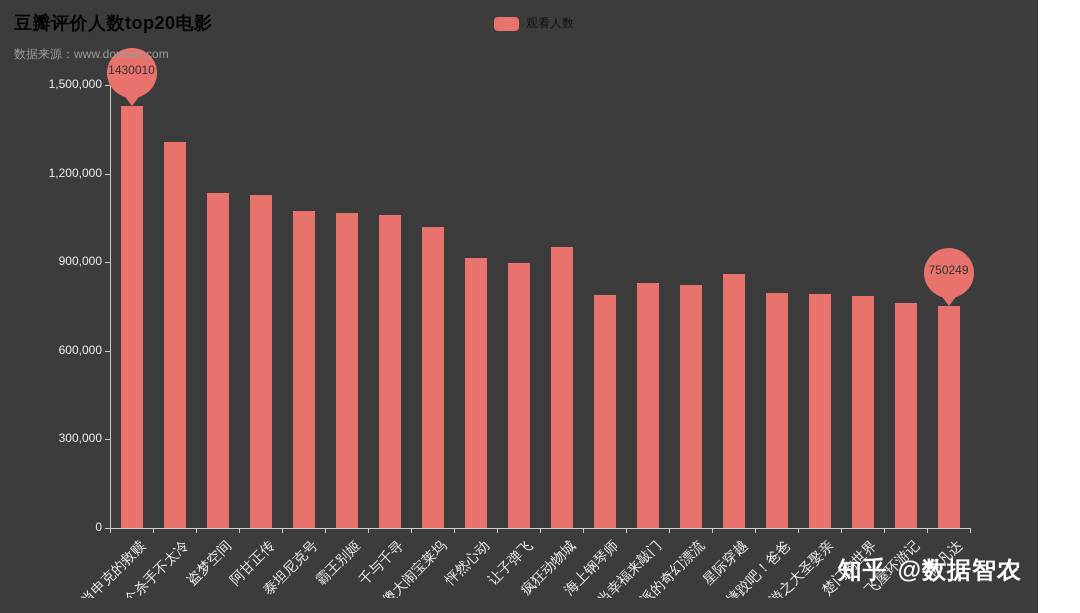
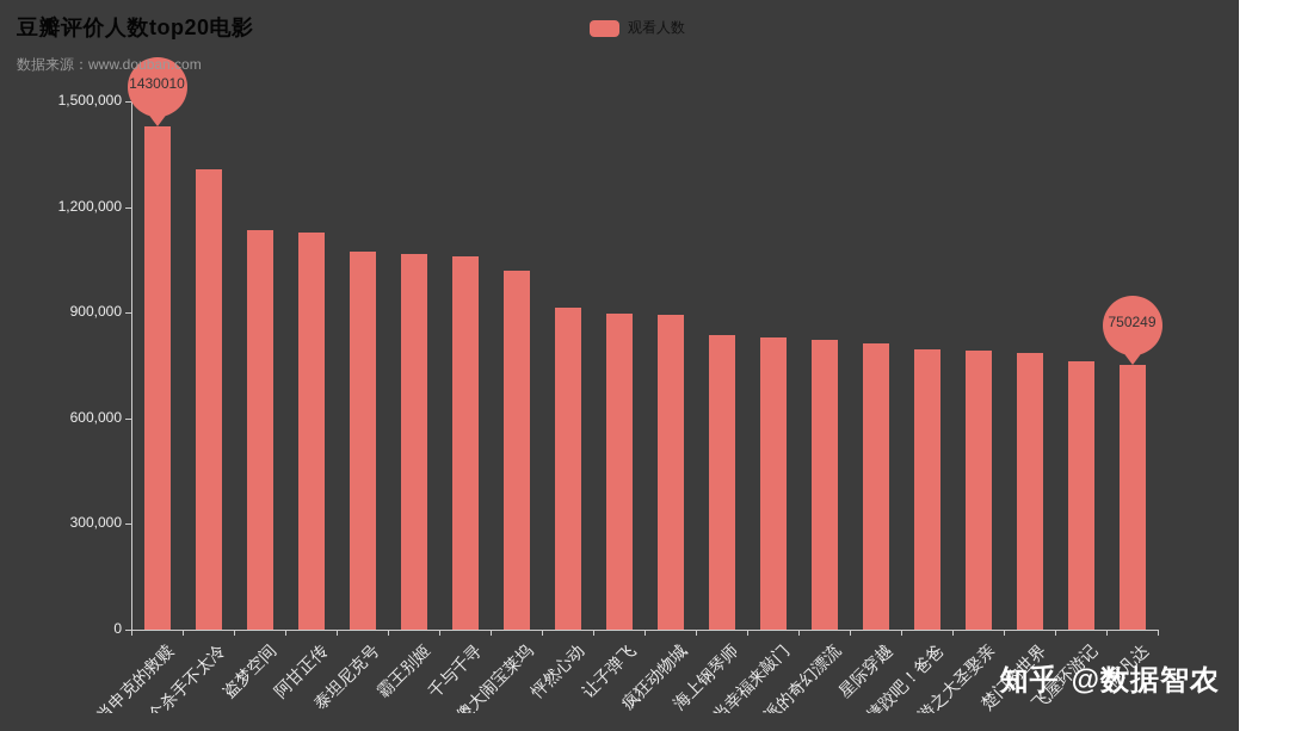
疯狂动物城: 950000 -> 890000
海上钢琴师: 790000 -> 840000
星际穿越: 860000 -> 810000
